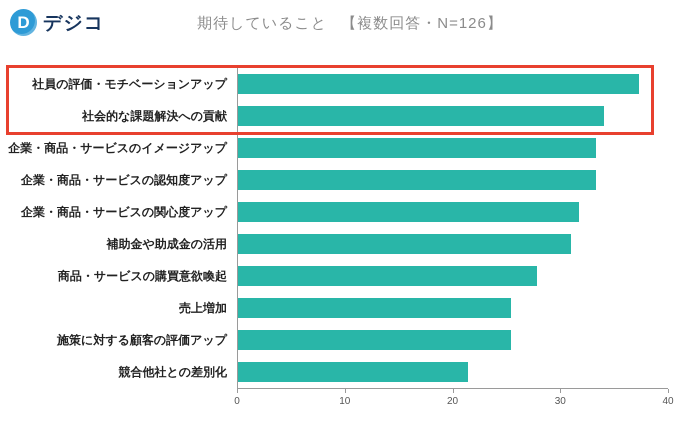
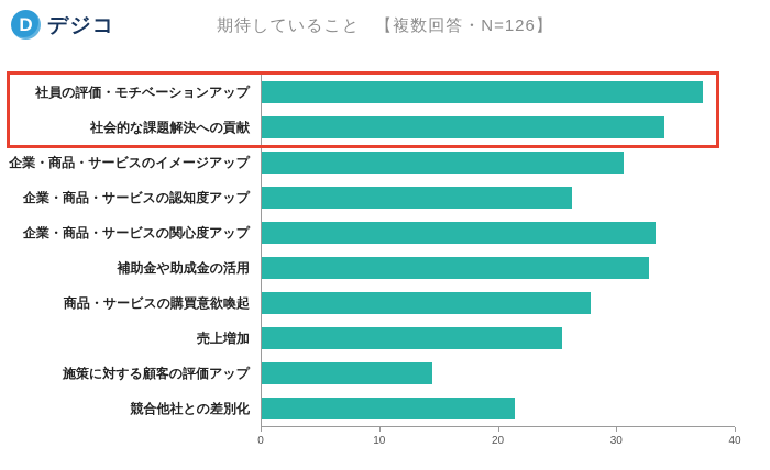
企業・商品・サービスのイメージアップ: 33.3 -> 30.6
企業・商品・サービスの認知度アップ: 33.3 -> 26.3
企業・商品・サービスの関心度アップ: 31.7 -> 33.3
補助金や助成金の活用: 31.0 -> 32.8
施策に対する顧客の評価アップ: 25.4 -> 14.5
